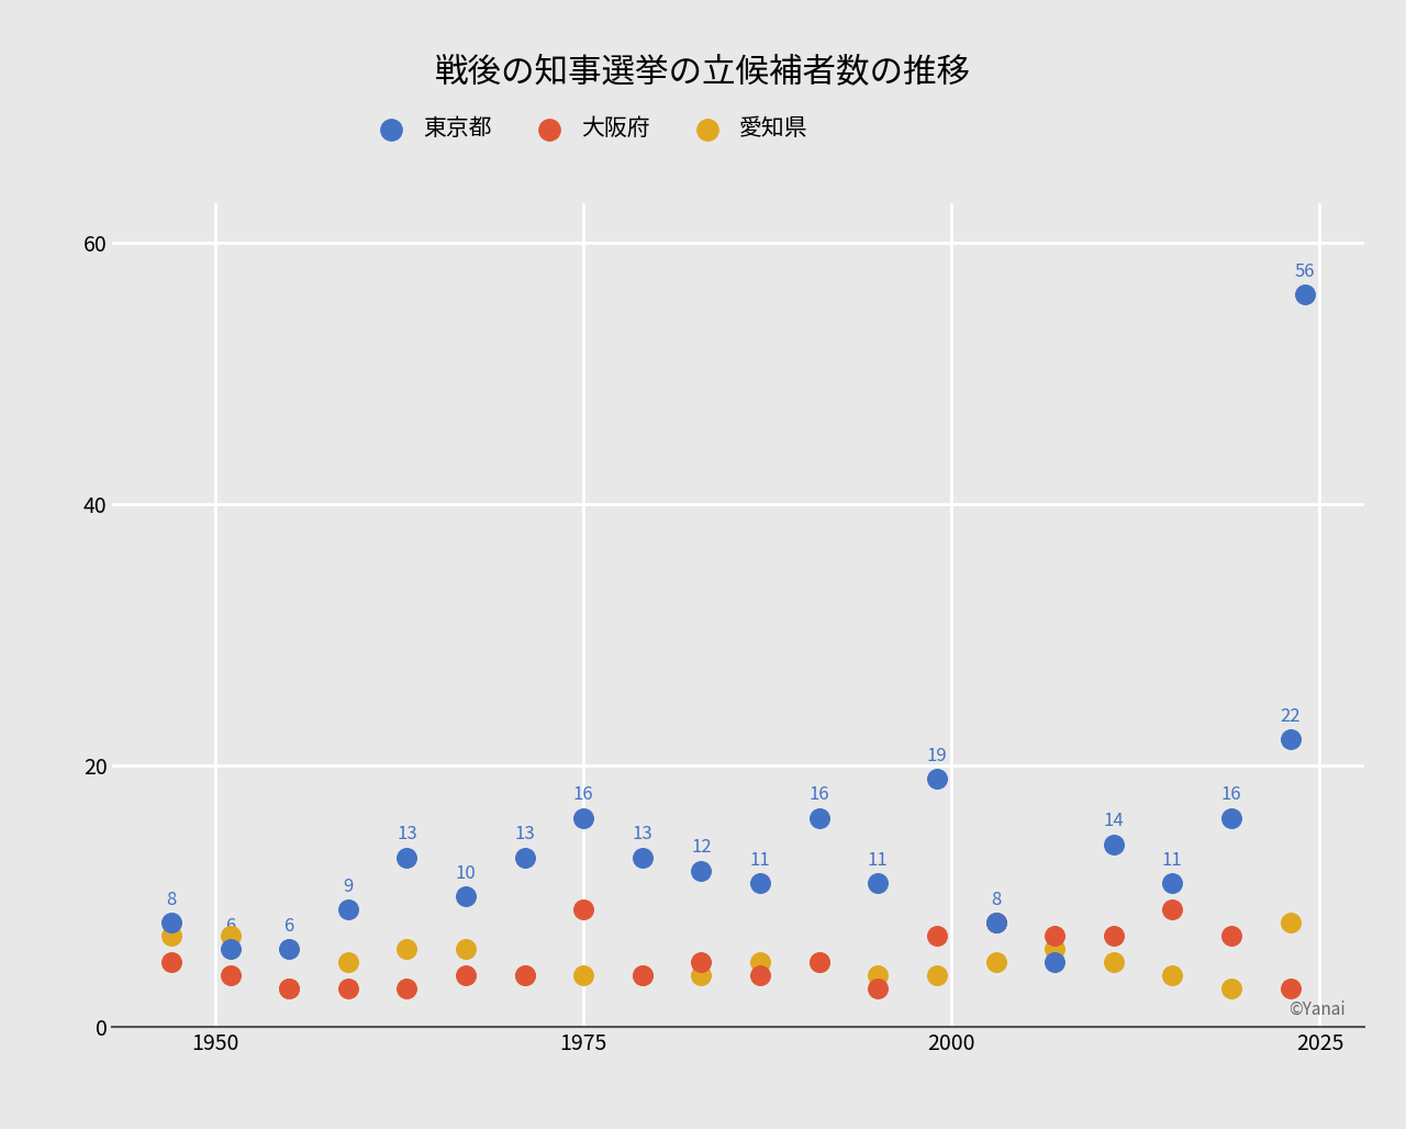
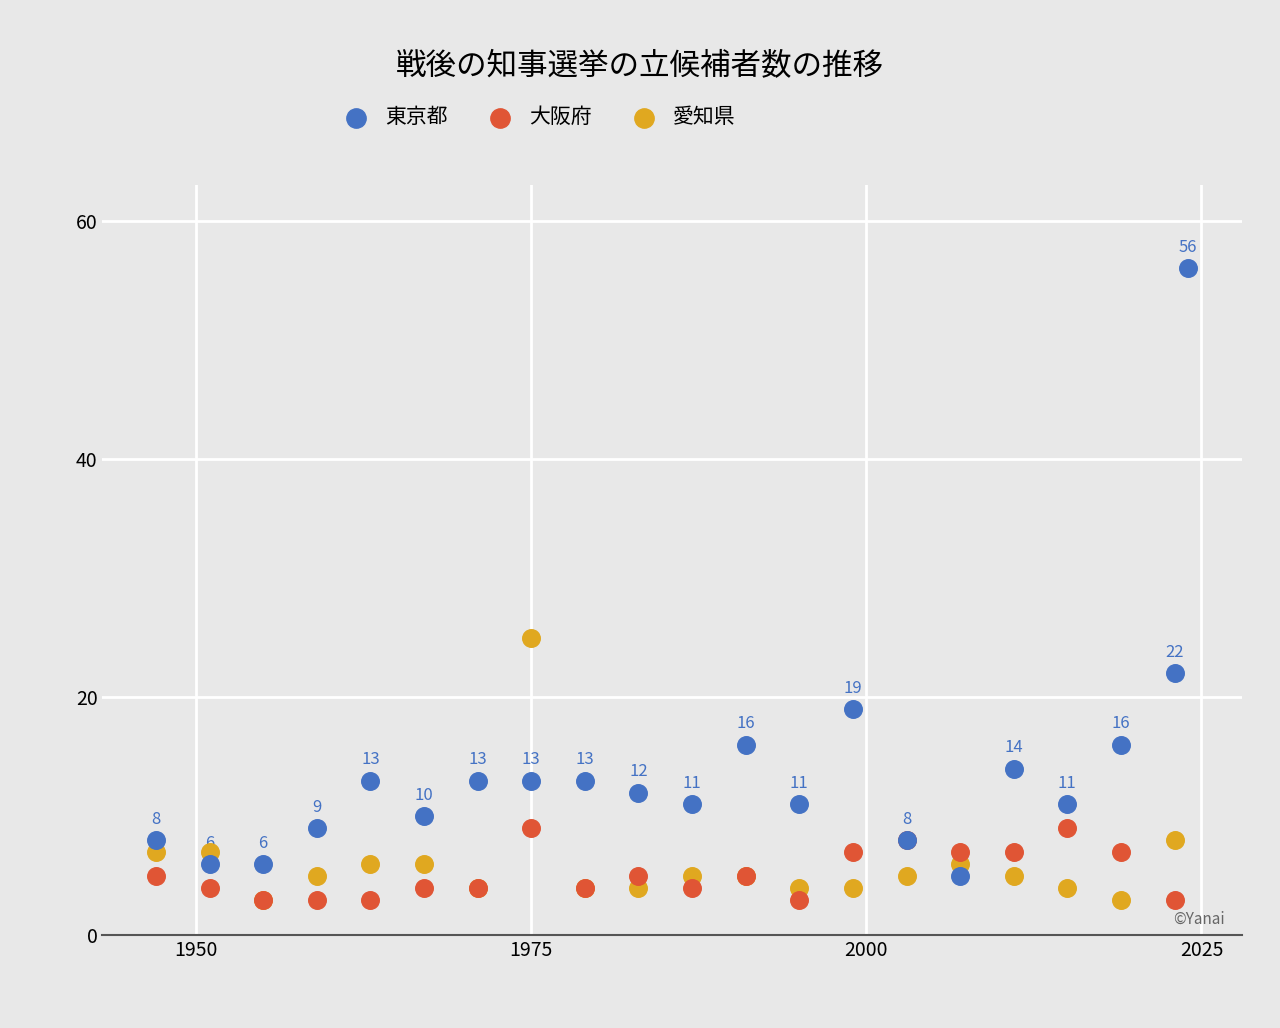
東京都/1975: 16 -> 13
愛知県/1975: 4 -> 25
